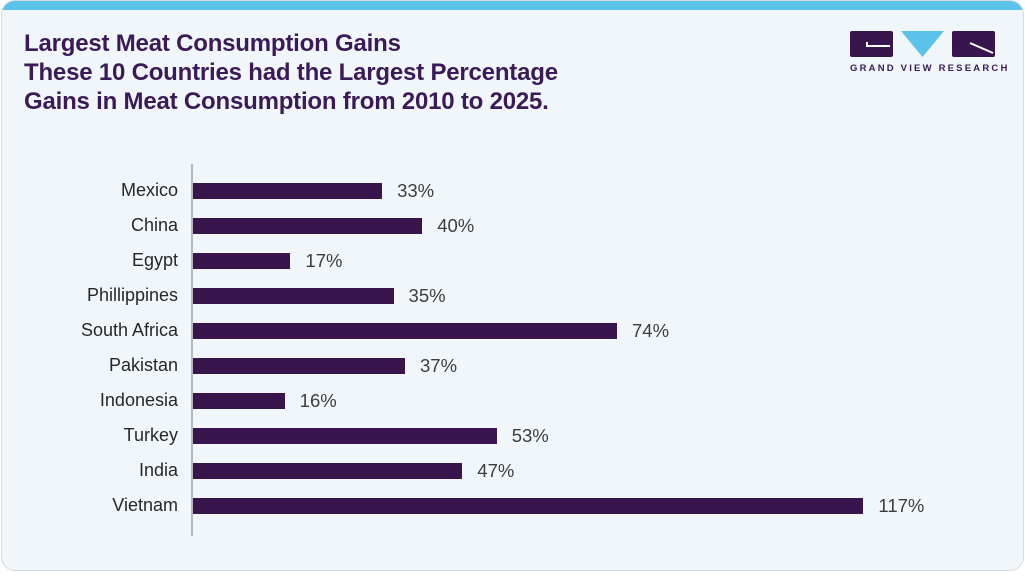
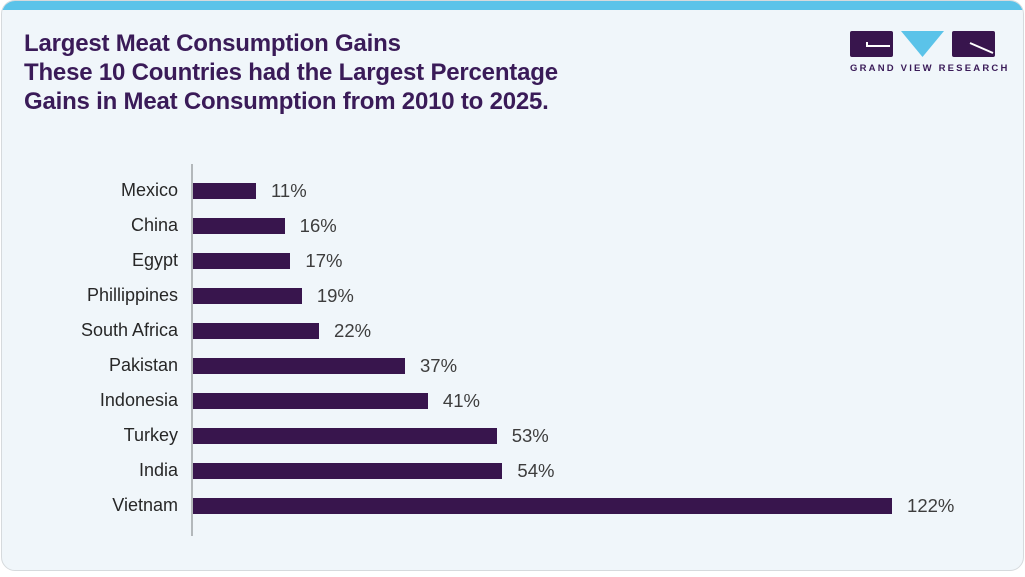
Mexico: 33% -> 11%
China: 40% -> 16%
Phillippines: 35% -> 19%
South Africa: 74% -> 22%
Indonesia: 16% -> 41%
India: 47% -> 54%
Vietnam: 117% -> 122%
